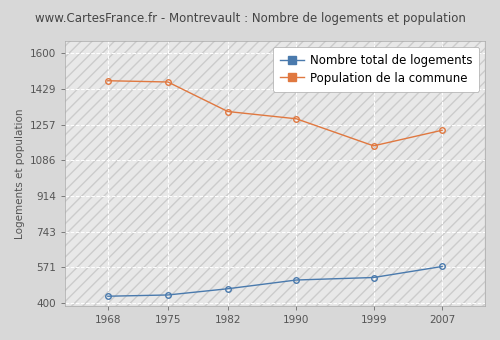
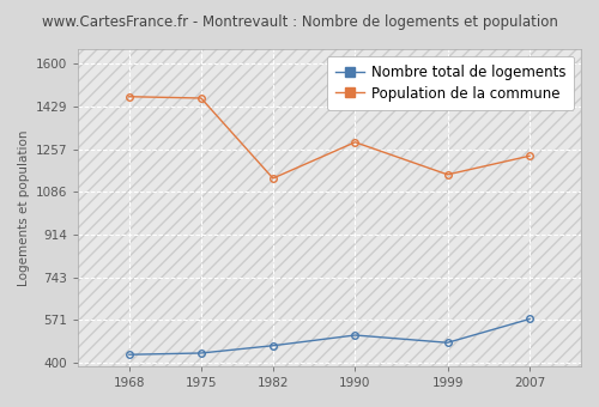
Population de la commune/1982: 1320 -> 1140
Nombre total de logements/1999: 522 -> 480
